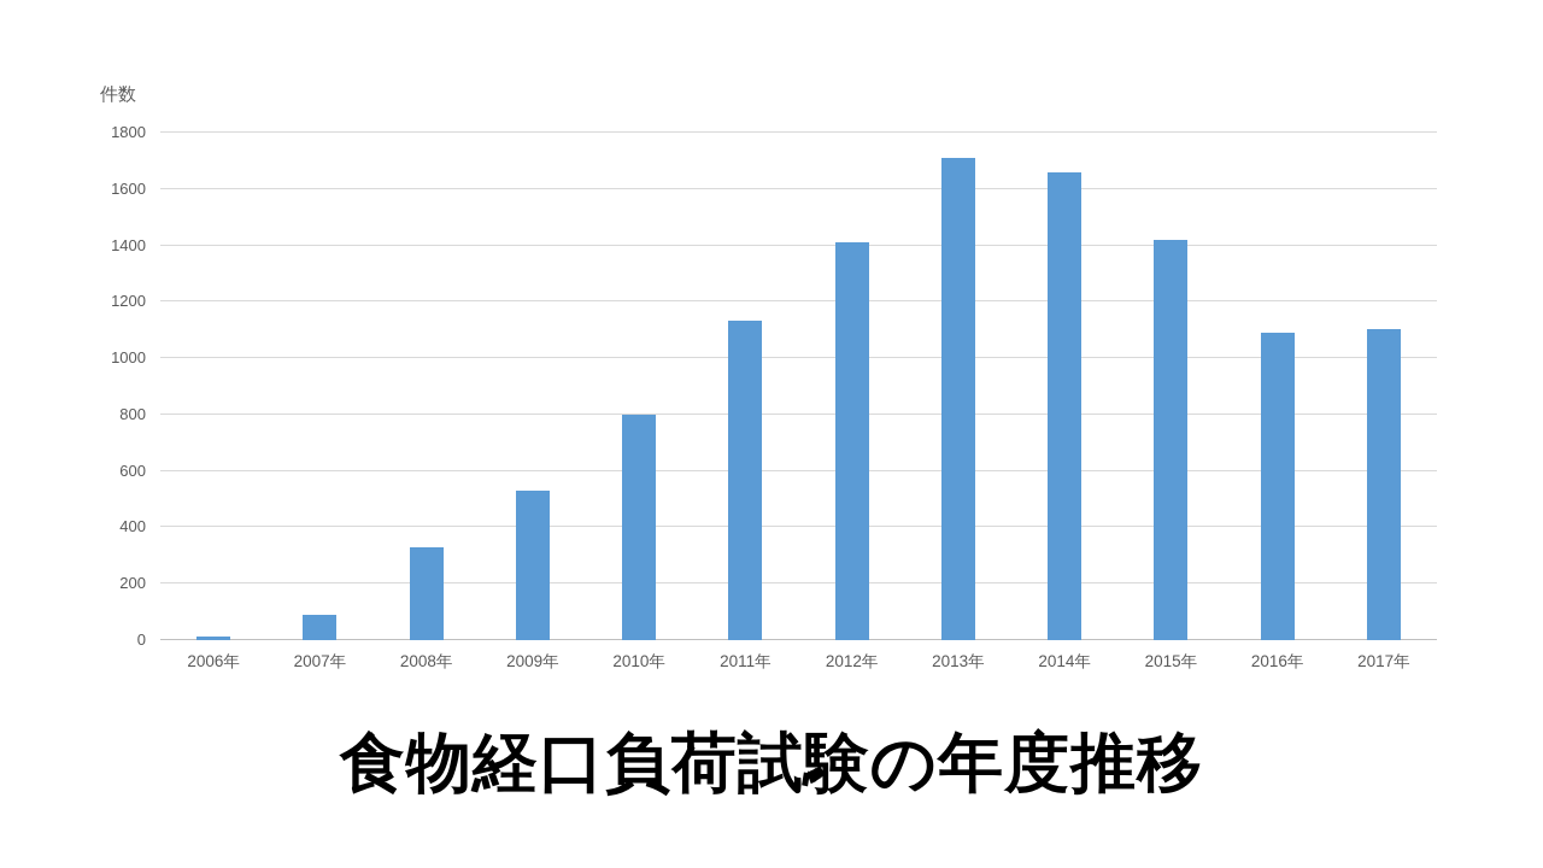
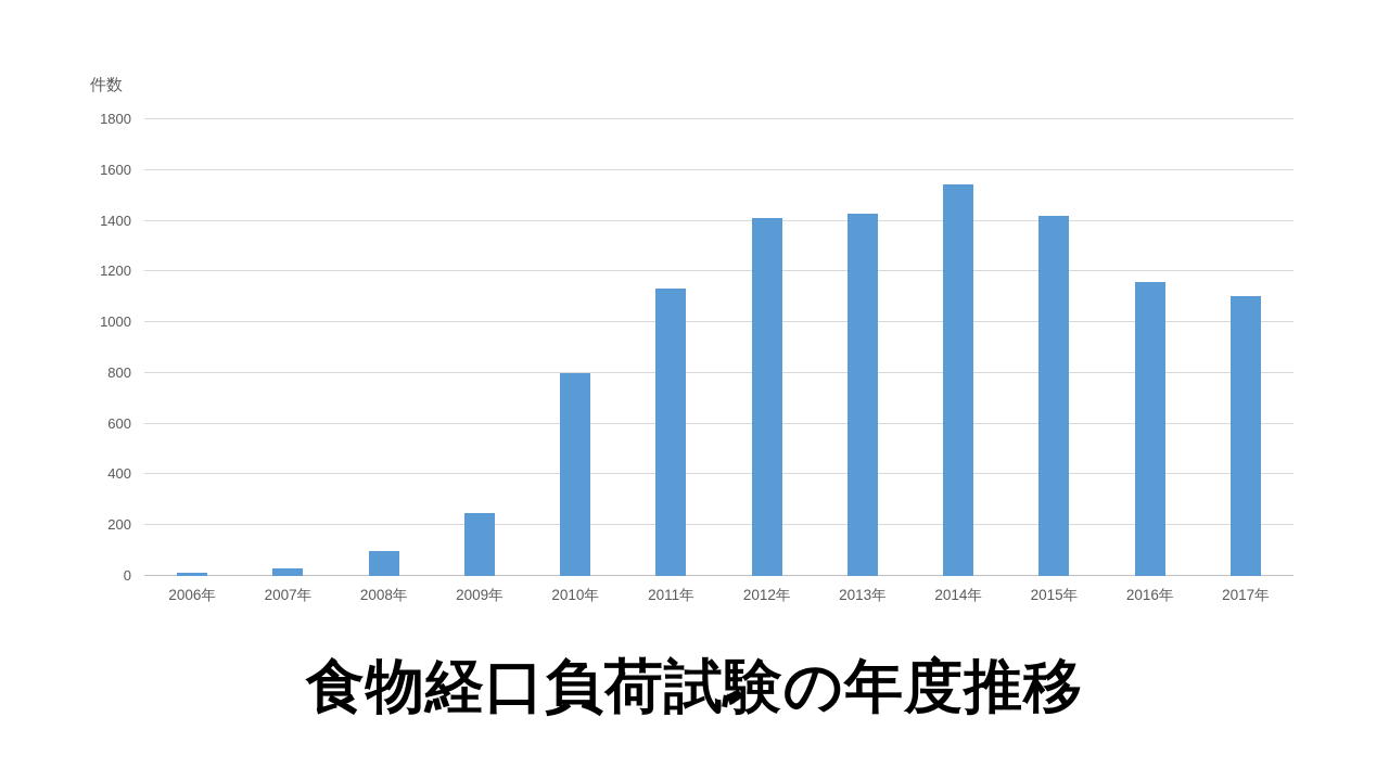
2007年: 90 -> 30
2008年: 330 -> 100
2009年: 530 -> 250
2013年: 1710 -> 1430
2014年: 1660 -> 1540
2016年: 1090 -> 1160
